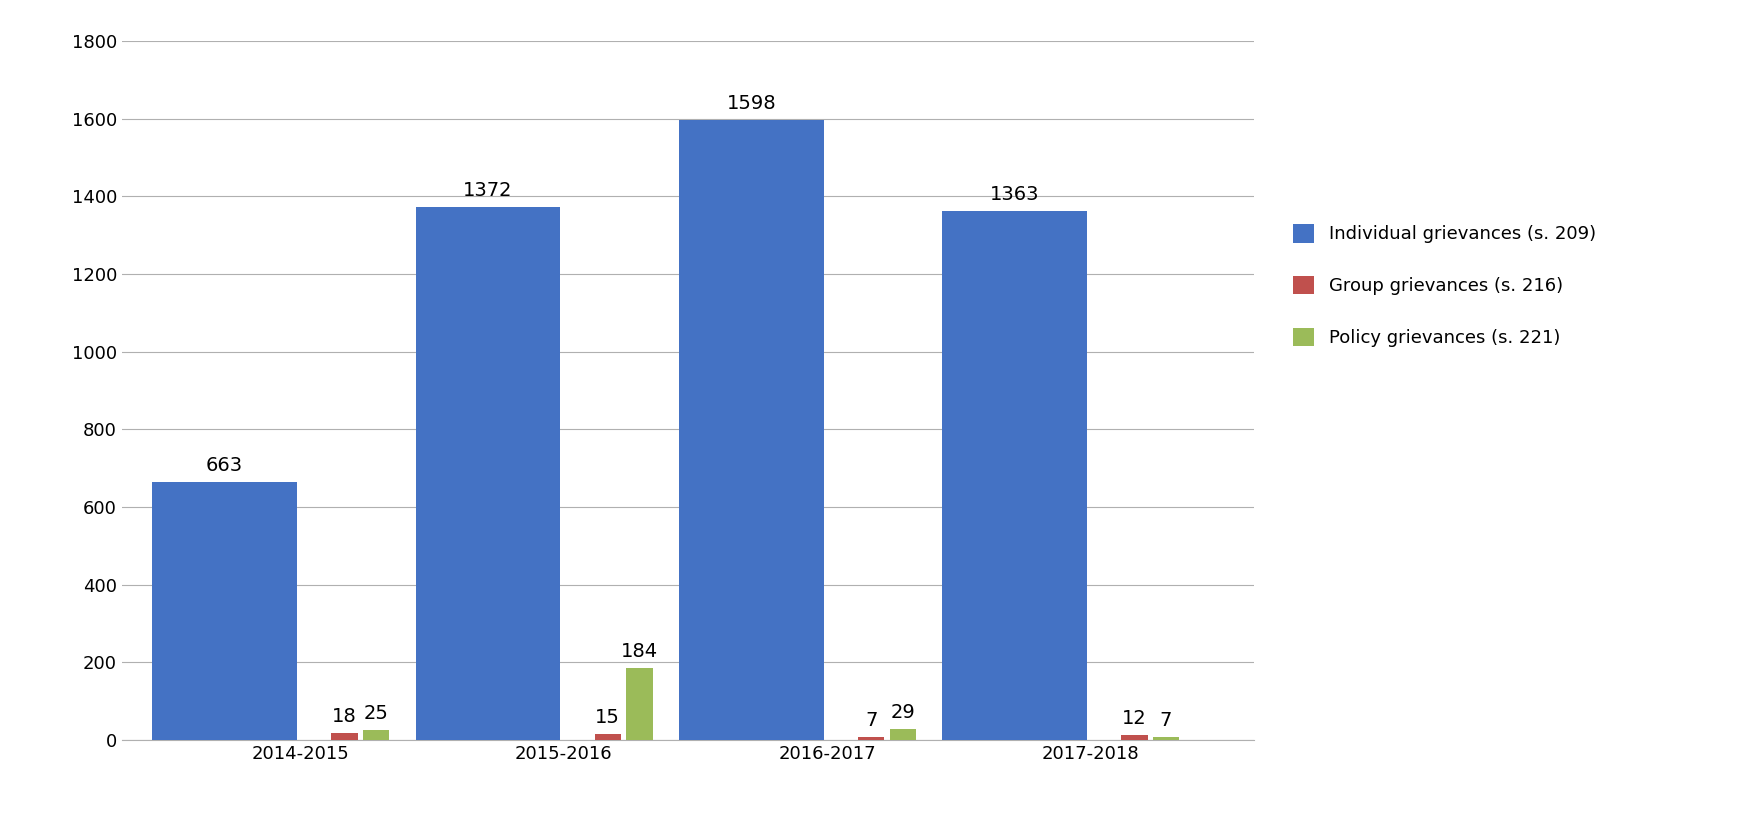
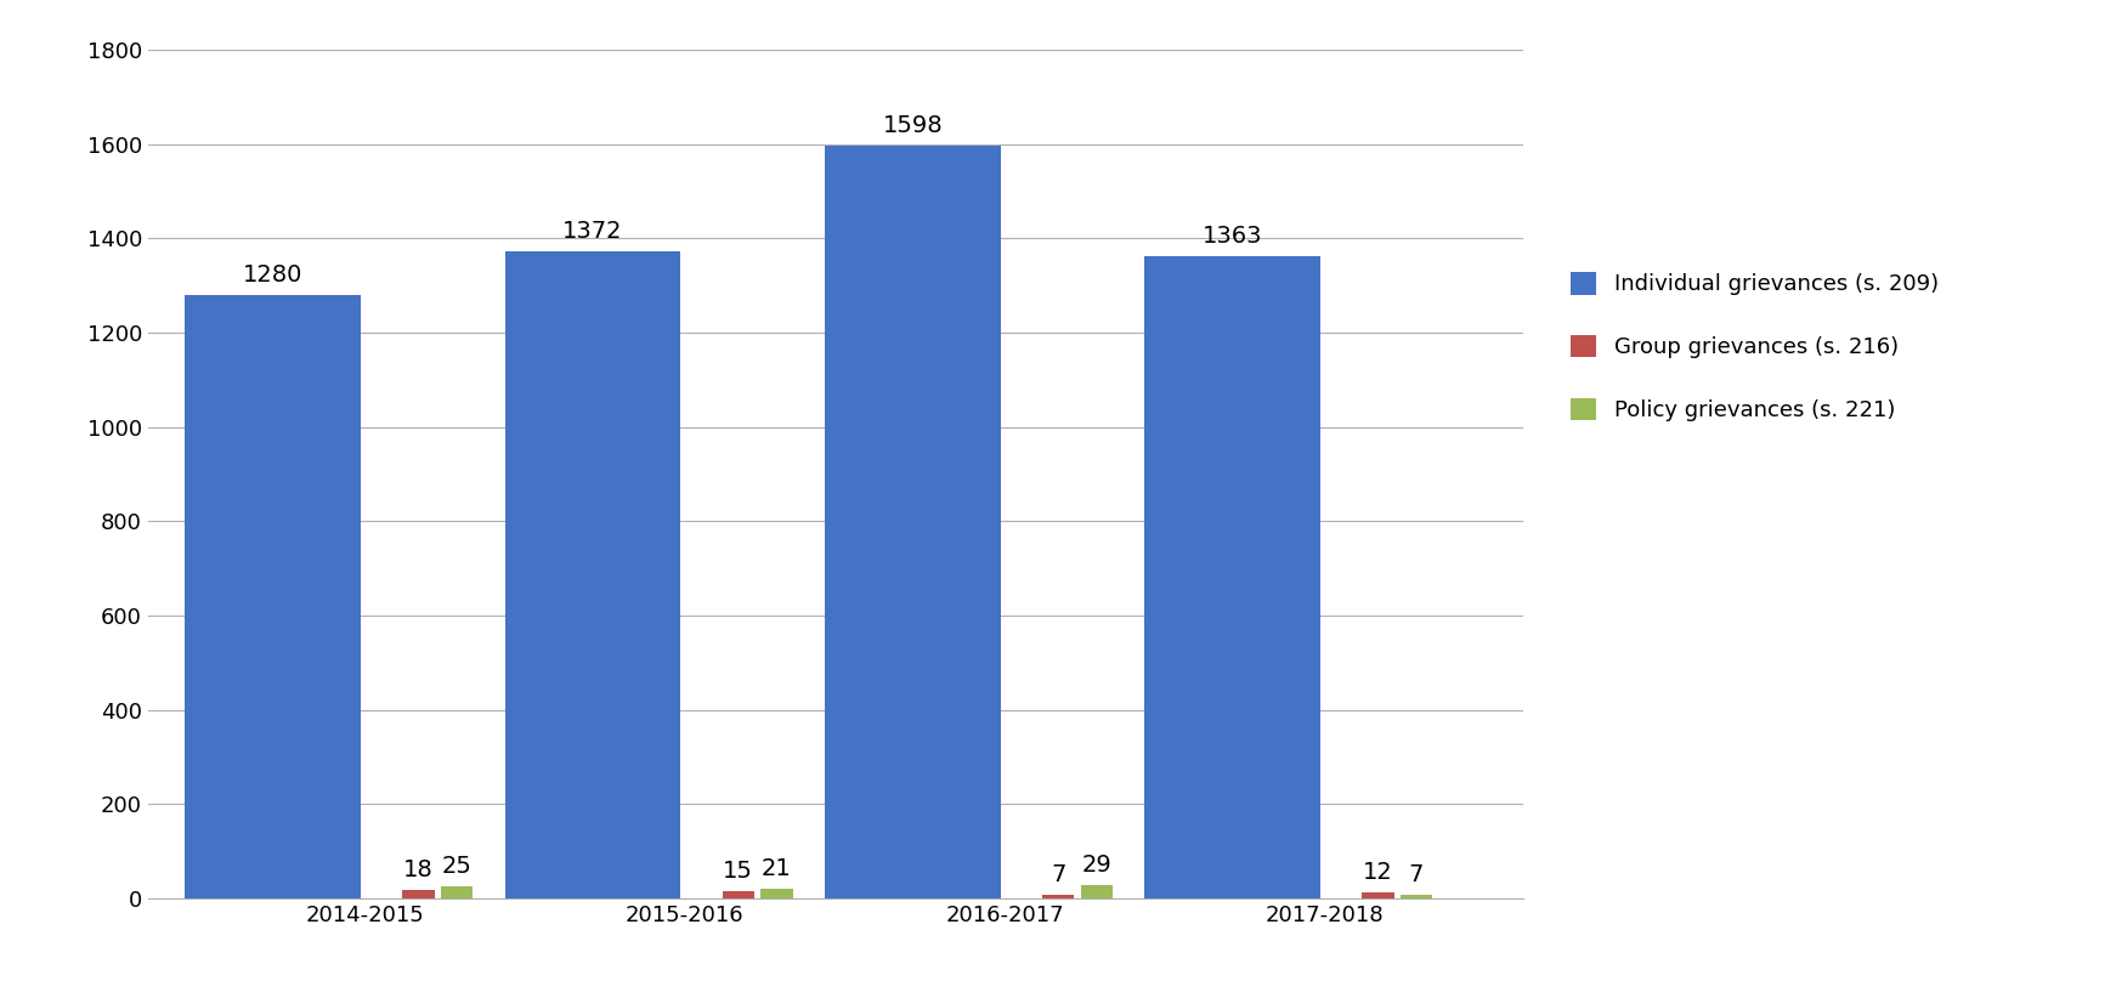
Individual grievances (s. 209)/2014-2015: 663 -> 1280
Policy grievances (s. 221)/2015-2016: 184 -> 21
